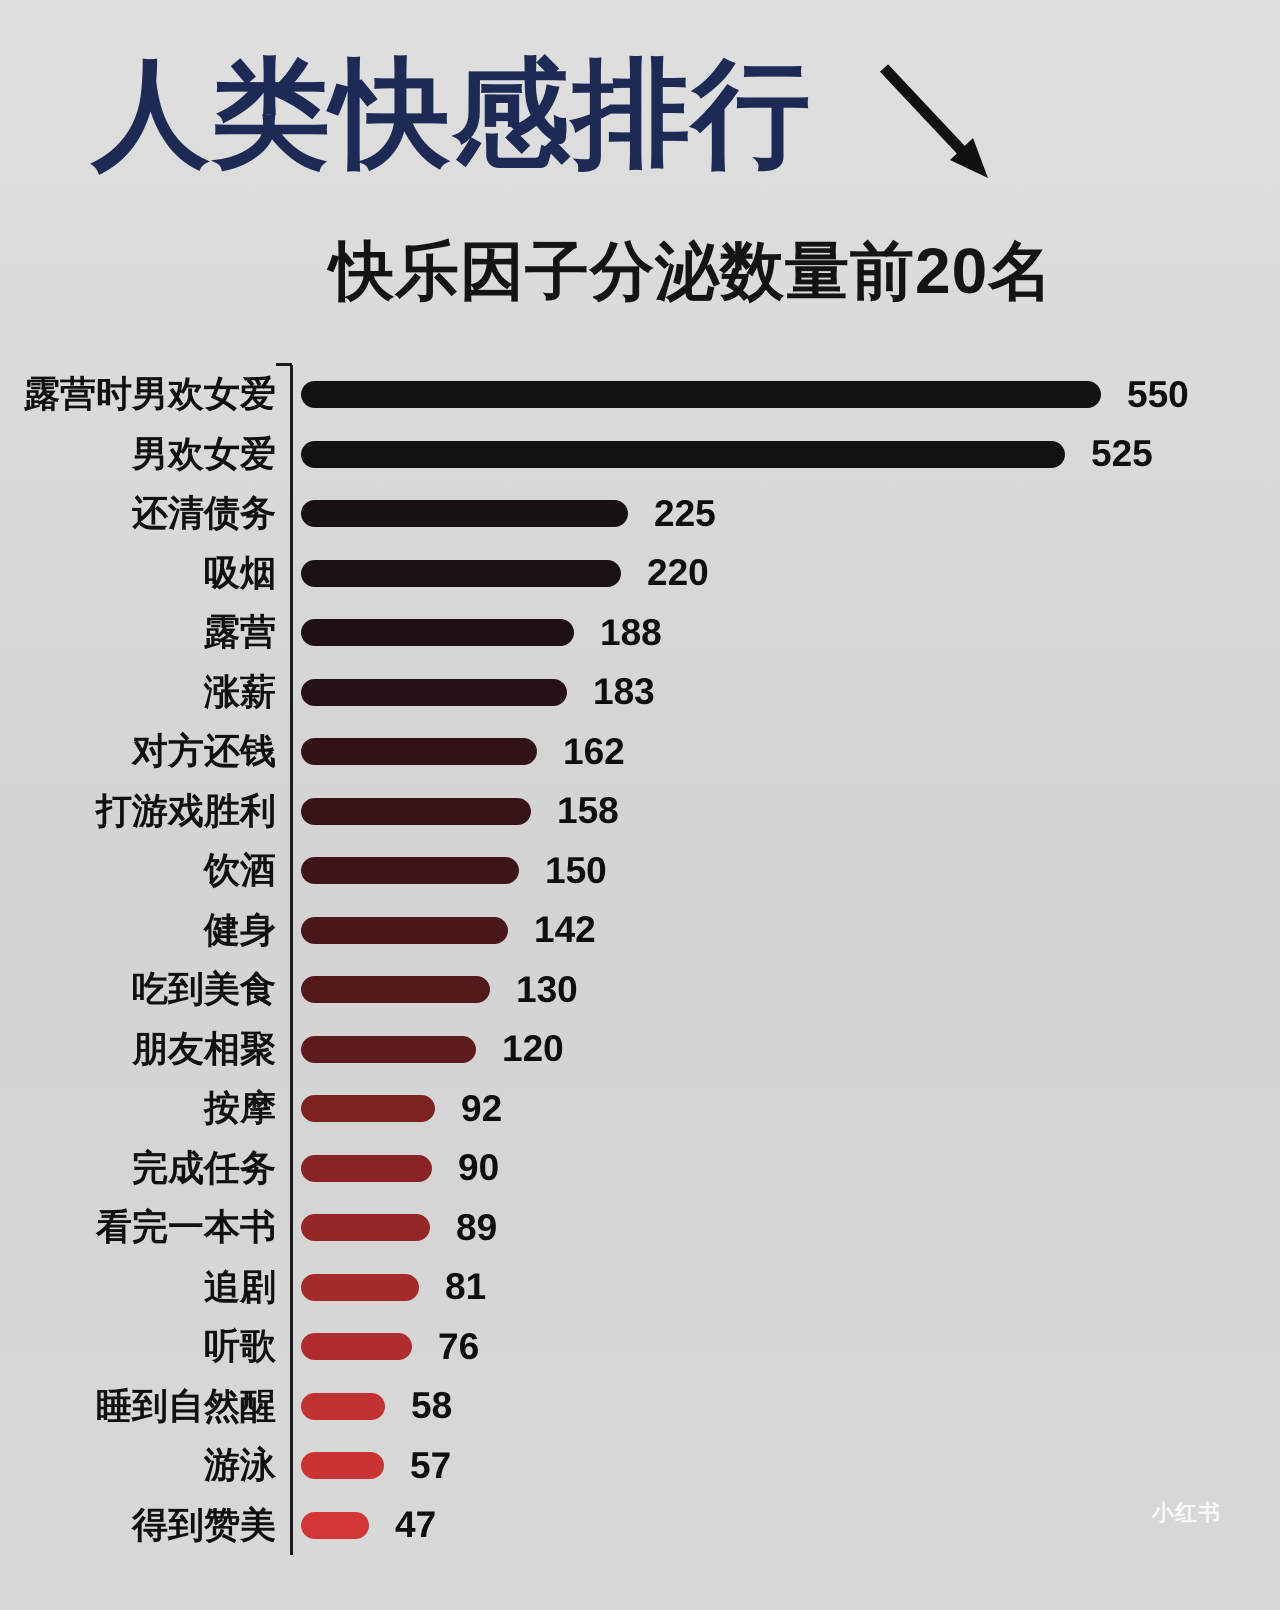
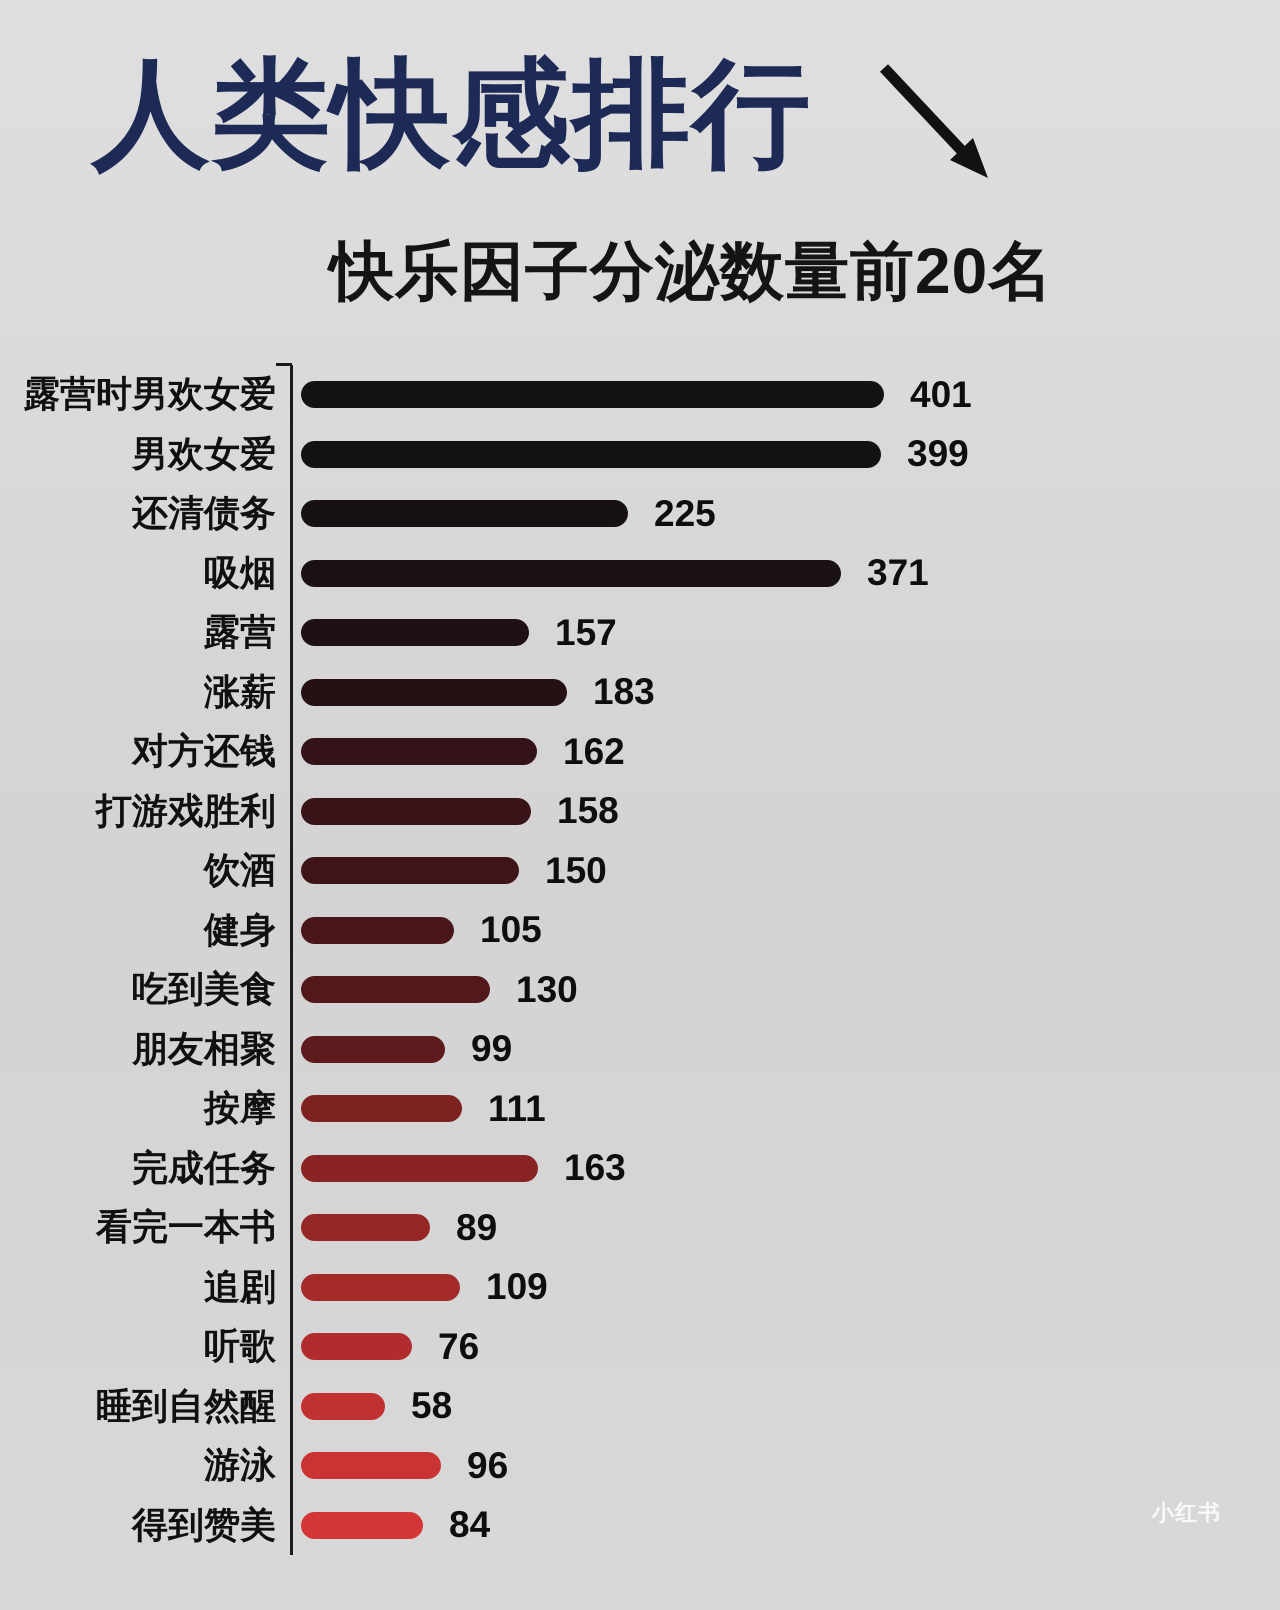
露营时男欢女爱: 550 -> 401
男欢女爱: 525 -> 399
吸烟: 220 -> 371
露营: 188 -> 157
健身: 142 -> 105
朋友相聚: 120 -> 99
按摩: 92 -> 111
完成任务: 90 -> 163
追剧: 81 -> 109
游泳: 57 -> 96
得到赞美: 47 -> 84
